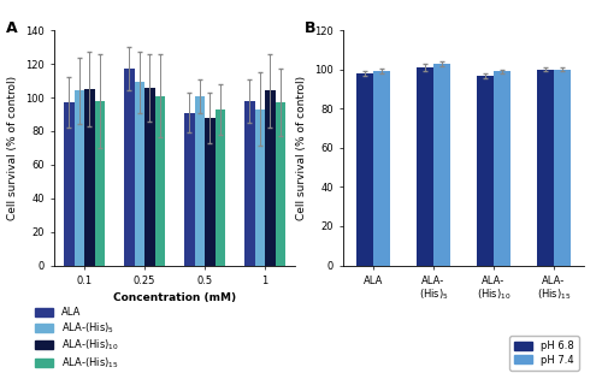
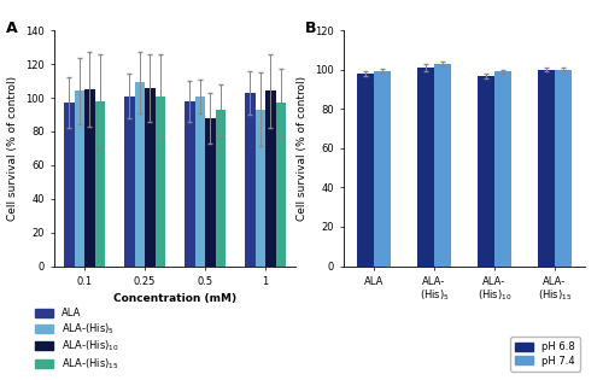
ALA/0.25: 117 -> 101
ALA/0.5: 91 -> 98
ALA/1: 98 -> 103
